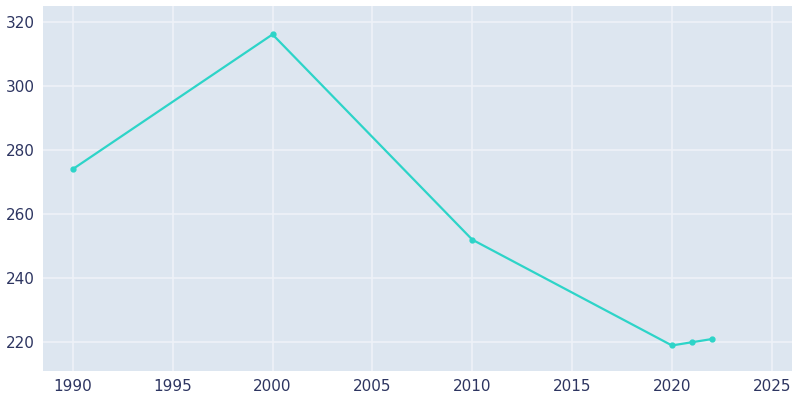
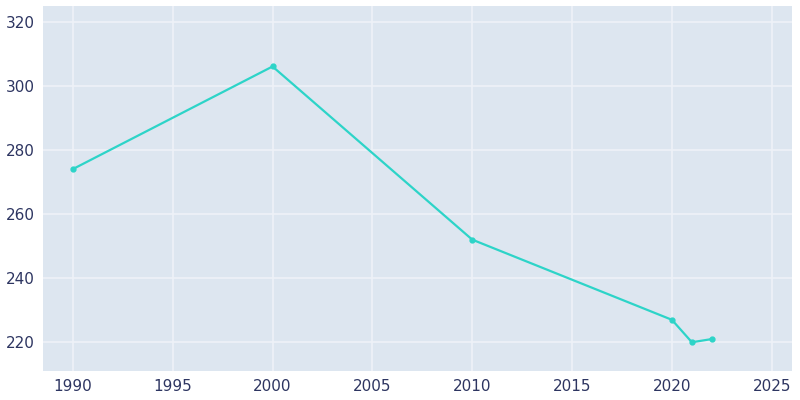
2000: 316 -> 306
2020: 219 -> 227
